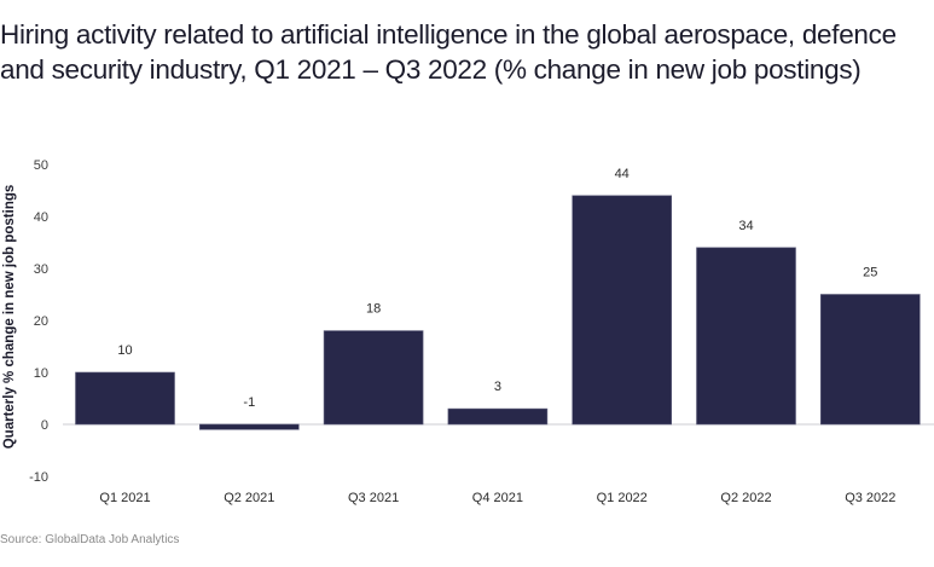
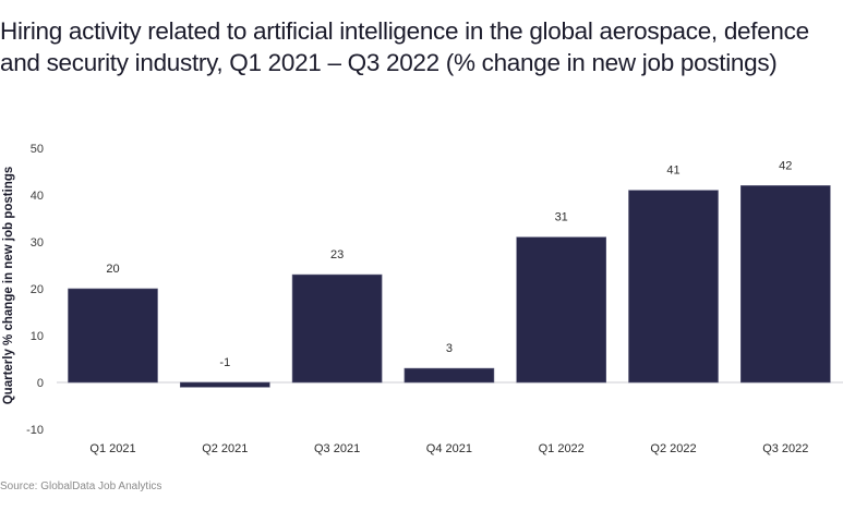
Q1 2021: 10 -> 20
Q3 2021: 18 -> 23
Q1 2022: 44 -> 31
Q2 2022: 34 -> 41
Q3 2022: 25 -> 42
